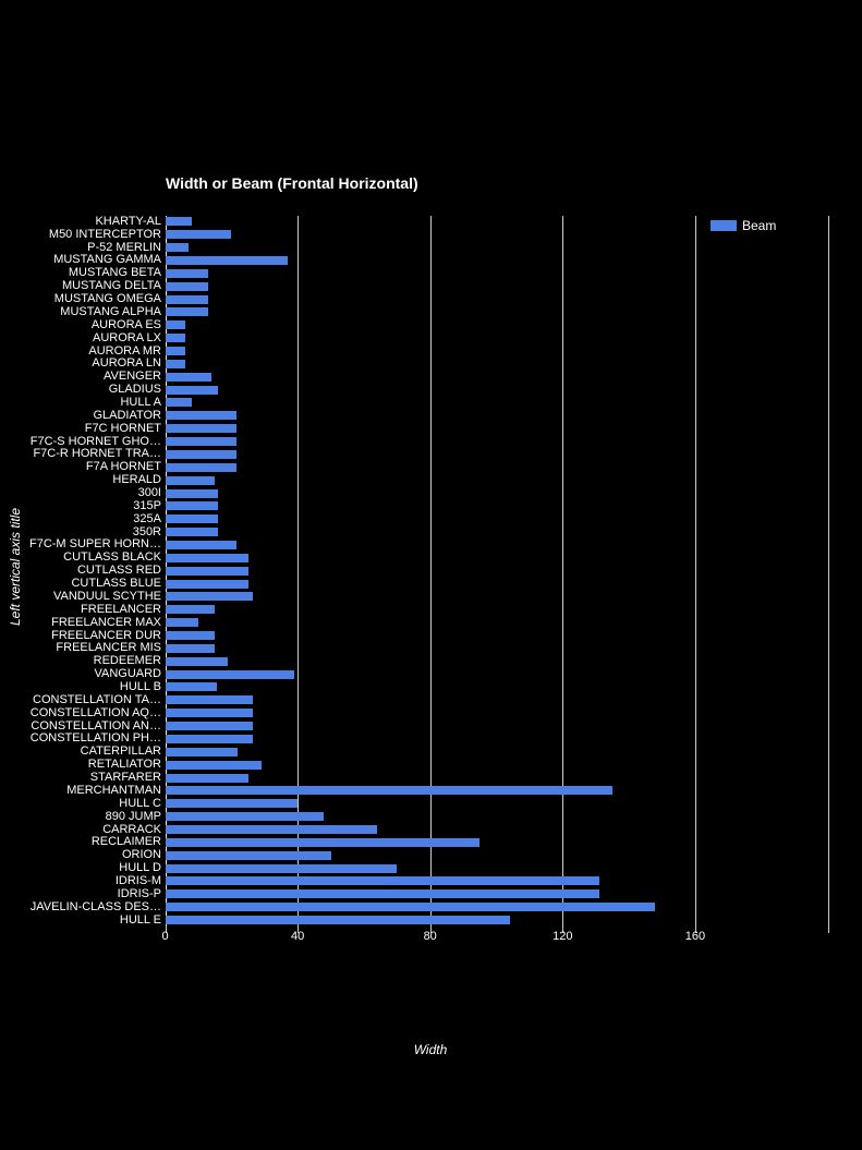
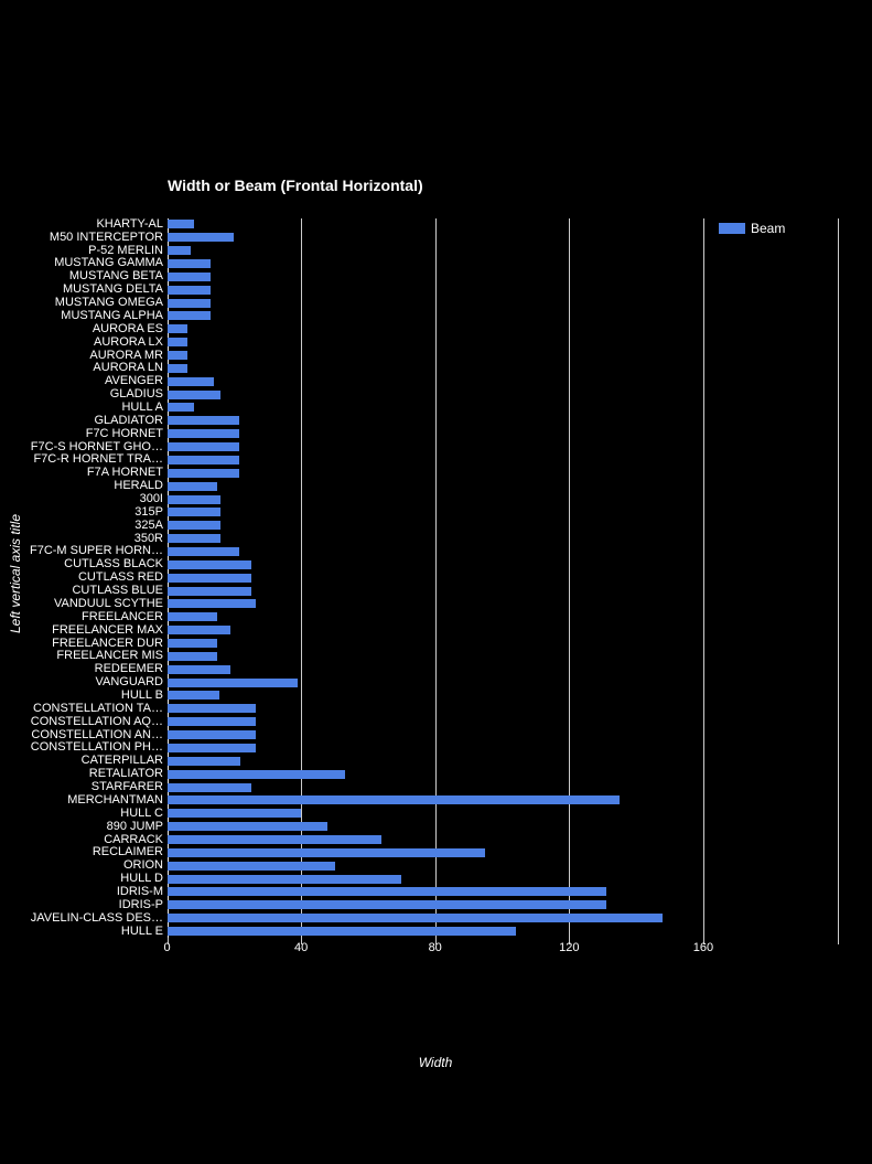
MUSTANG GAMMA: 37 -> 13
FREELANCER MAX: 10 -> 19
RETALIATOR: 29 -> 53
